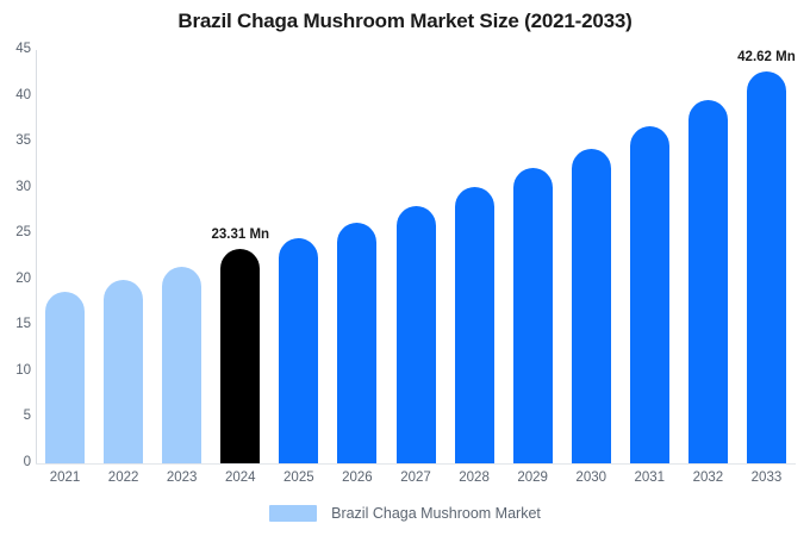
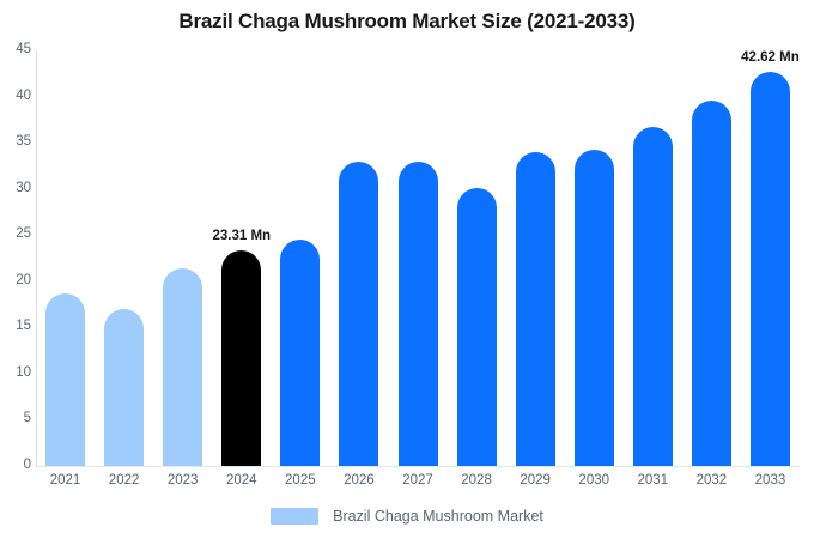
2022: 20 -> 17
2026: 26 -> 33
2027: 28 -> 33
2029: 32 -> 34
